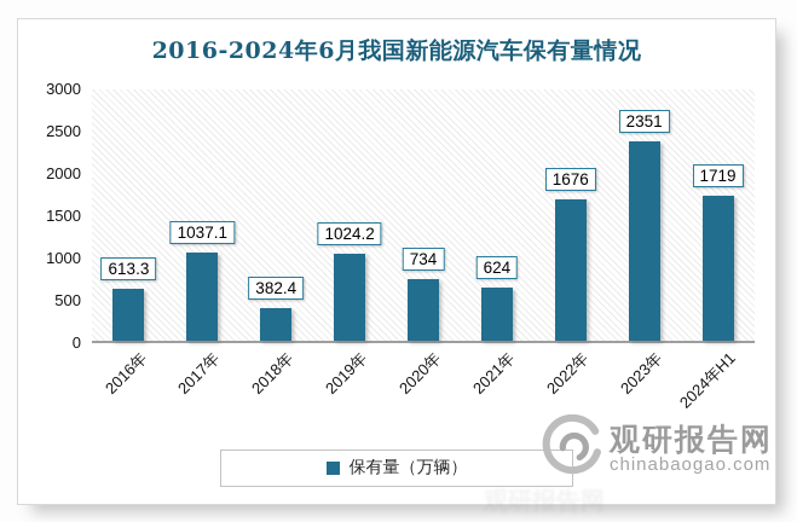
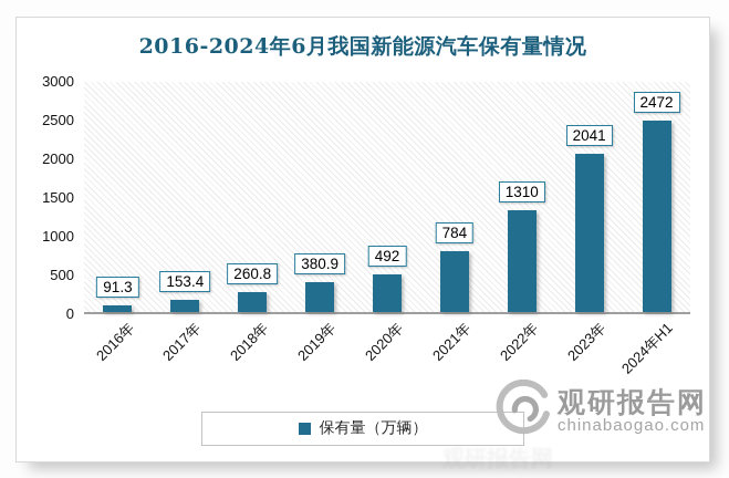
2016年: 613.3 -> 91.3
2017年: 1037.1 -> 153.4
2018年: 382.4 -> 260.8
2019年: 1024.2 -> 380.9
2020年: 734 -> 492
2021年: 624 -> 784
2022年: 1676 -> 1310
2023年: 2351 -> 2041
2024年H1: 1719 -> 2472
